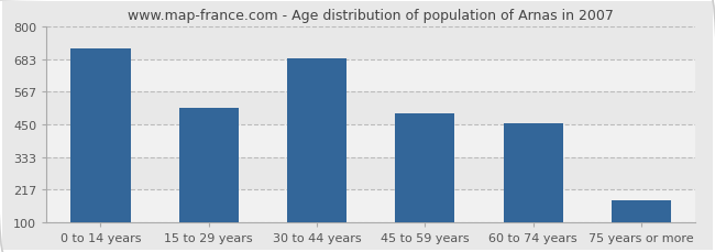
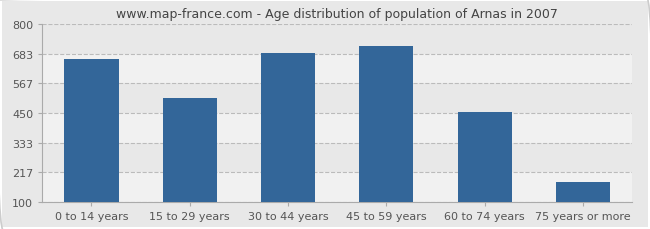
0 to 14 years: 720 -> 660
45 to 59 years: 490 -> 712
